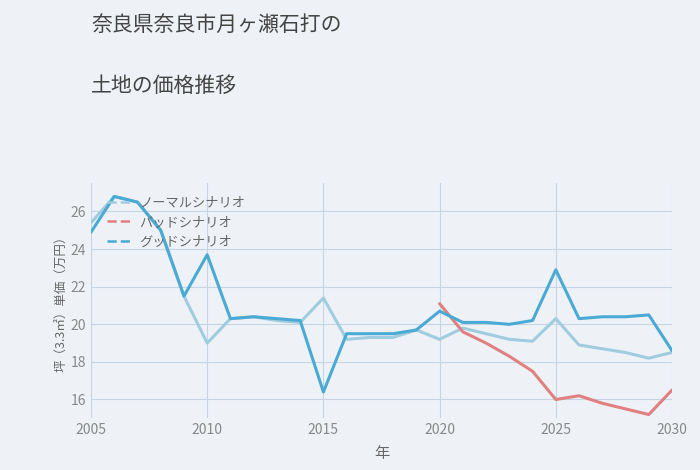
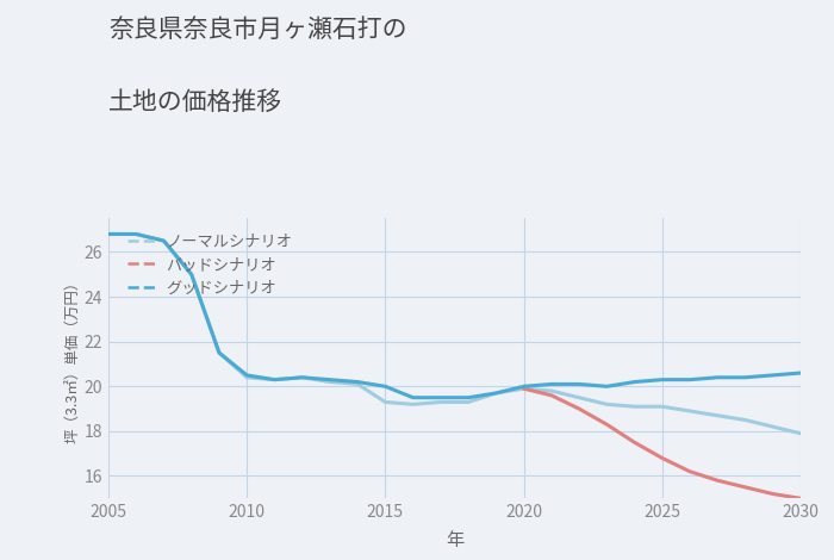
グッドシナリオ/2005: 24.9 -> 26.8
ノーマルシナリオ/2005: 25.4 -> 26.8
グッドシナリオ/2010: 23.7 -> 20.5
ノーマルシナリオ/2010: 19.0 -> 20.4
グッドシナリオ/2015: 16.4 -> 20.0
ノーマルシナリオ/2015: 21.4 -> 19.3
グッドシナリオ/2020: 20.7 -> 20.0
バッドシナリオ/2020: 21.1 -> 19.9
ノーマルシナリオ/2020: 19.2 -> 19.9
グッドシナリオ/2025: 22.9 -> 20.3
バッドシナリオ/2025: 16.0 -> 16.8
ノーマルシナリオ/2025: 20.3 -> 19.1
グッドシナリオ/2030: 18.6 -> 20.6
バッドシナリオ/2030: 16.5 -> 15.0
ノーマルシナリオ/2030: 18.5 -> 17.9
